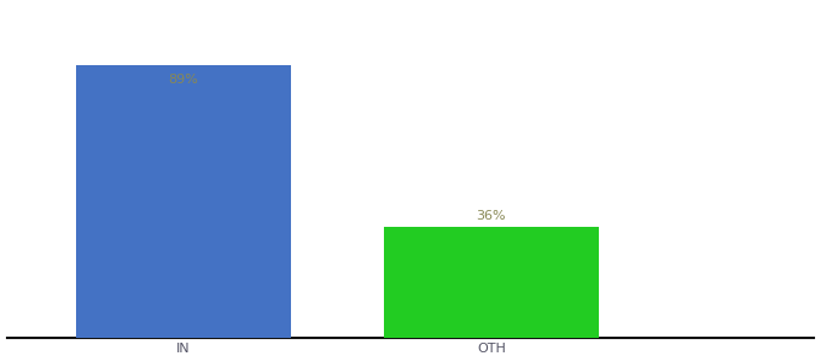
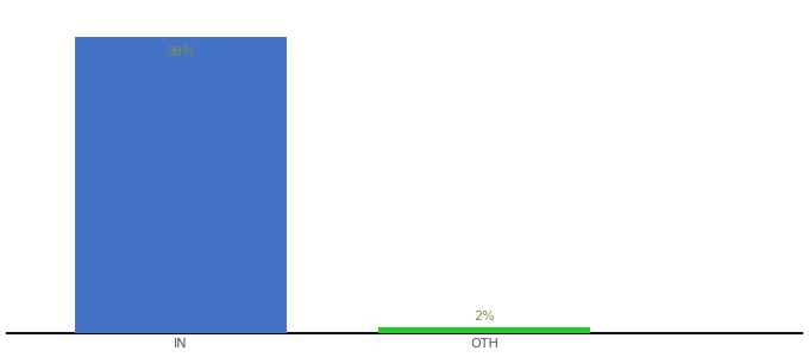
IN: 89% -> 98%
OTH: 36% -> 2%
